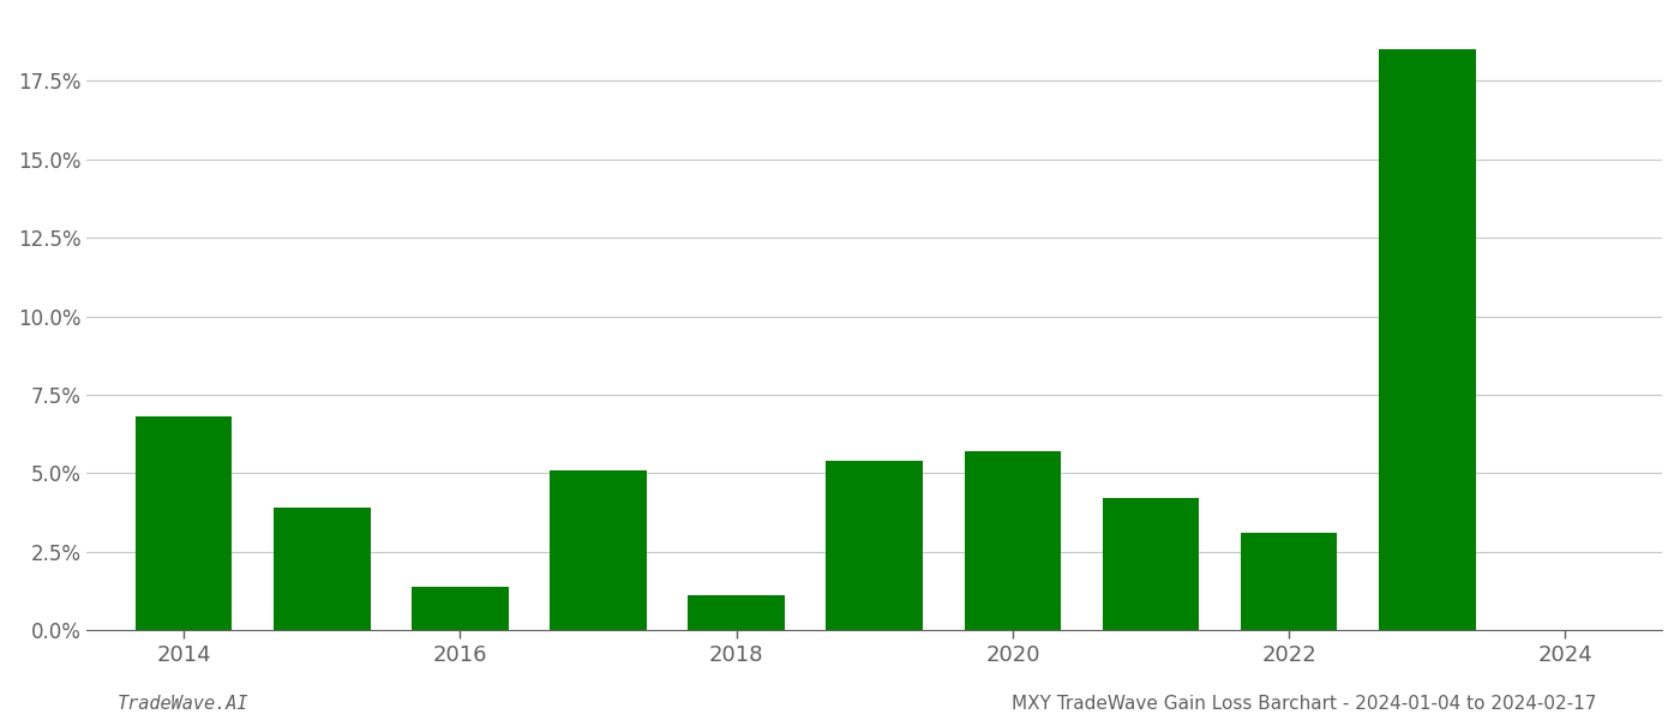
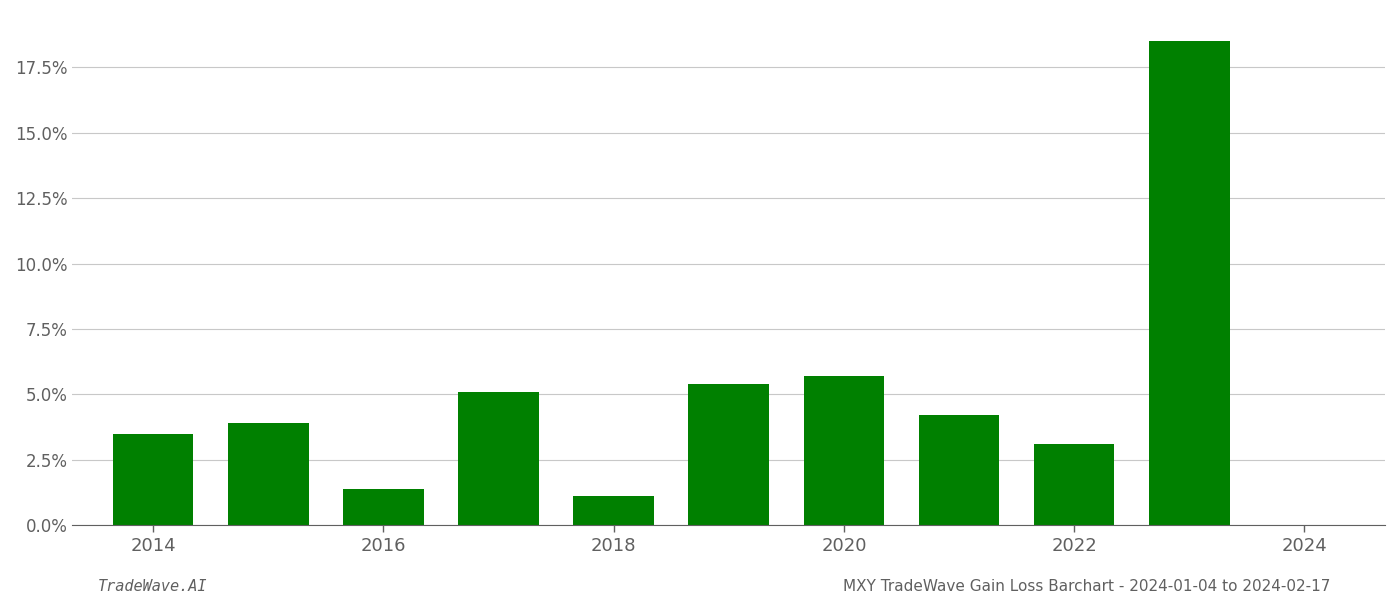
2014: 6.8% -> 3.5%
